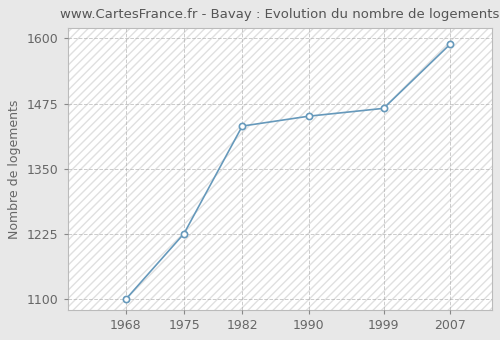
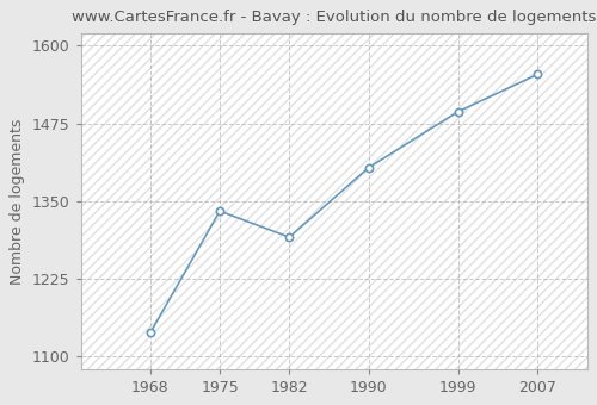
1968: 1100 -> 1138
1975: 1226 -> 1334
1982: 1432 -> 1292
1990: 1451 -> 1404
1999: 1466 -> 1494
2007: 1589 -> 1554
